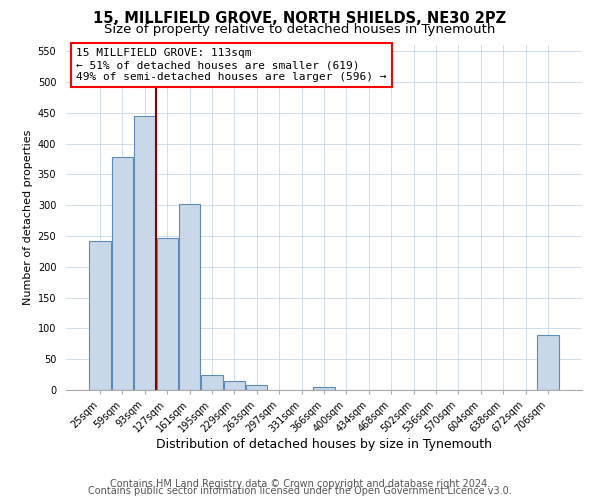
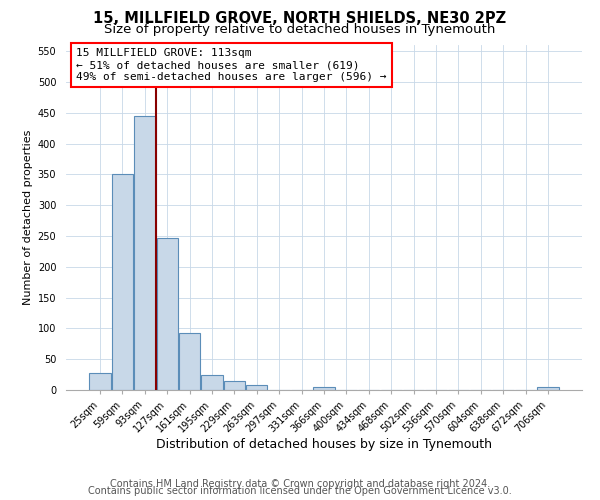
25sqm: 242 -> 28
59sqm: 378 -> 350
161sqm: 302 -> 93
706sqm: 90 -> 5
